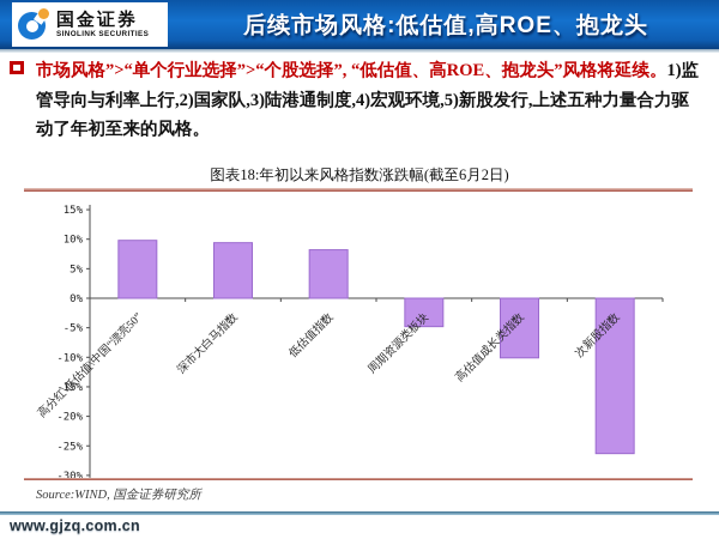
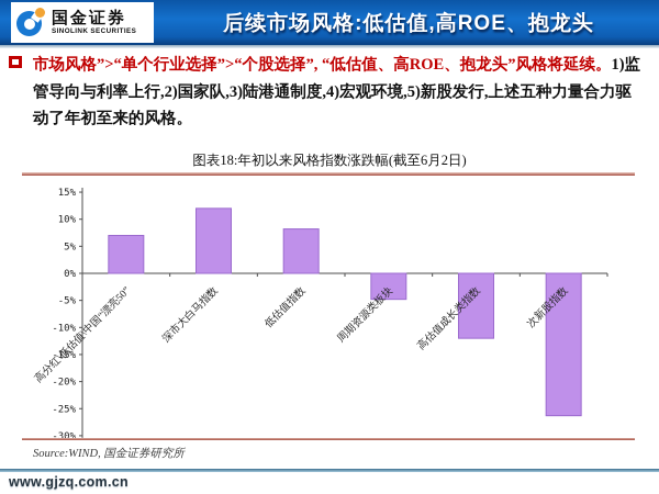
高分红\低估值\中国“漂亮50”: 10% -> 7%
深市大白马指数: 9% -> 12%
高估值成长类指数: -10% -> -12%
